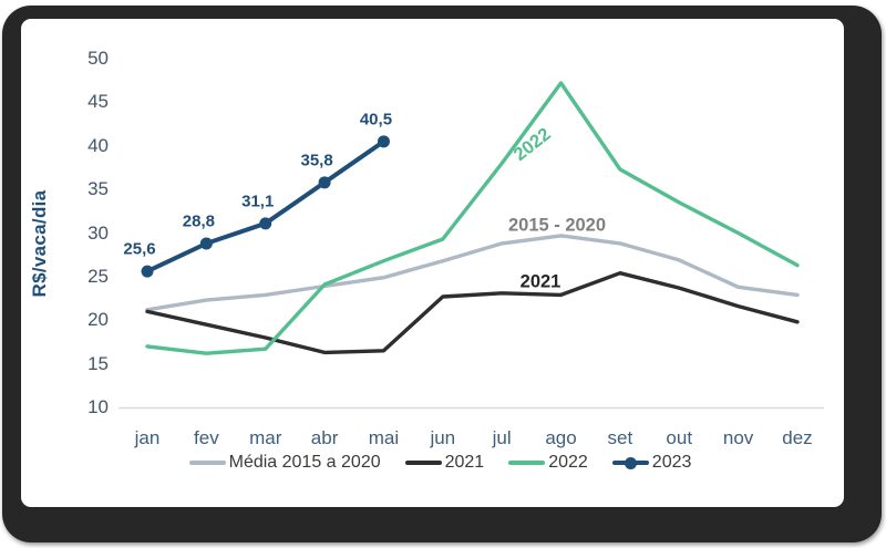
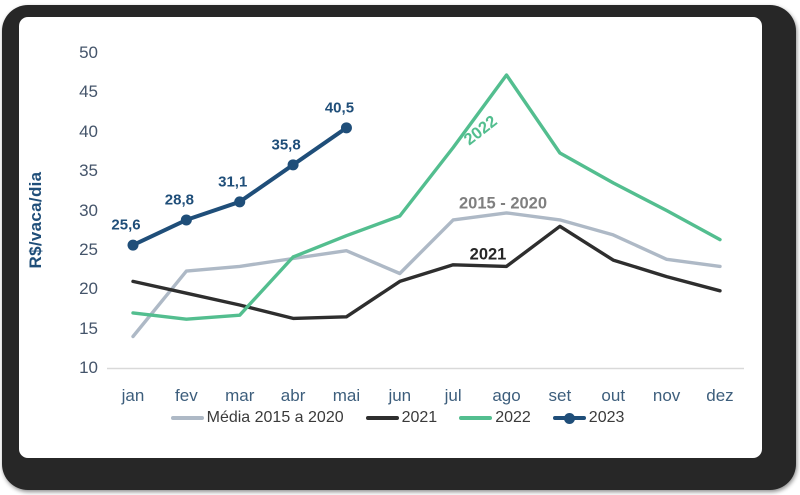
Média 2015 a 2020/jan: 21 -> 14
Média 2015 a 2020/jun: 27 -> 22
2021/jun: 23 -> 21
2021/set: 25 -> 28
